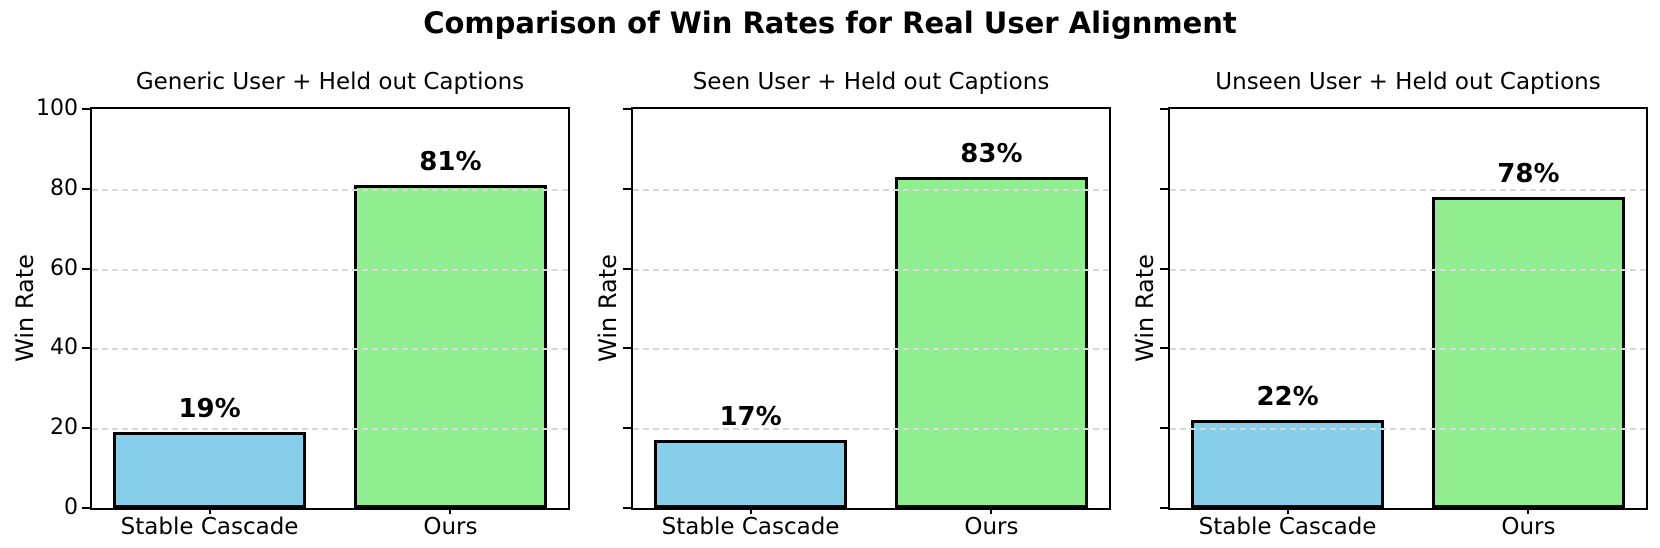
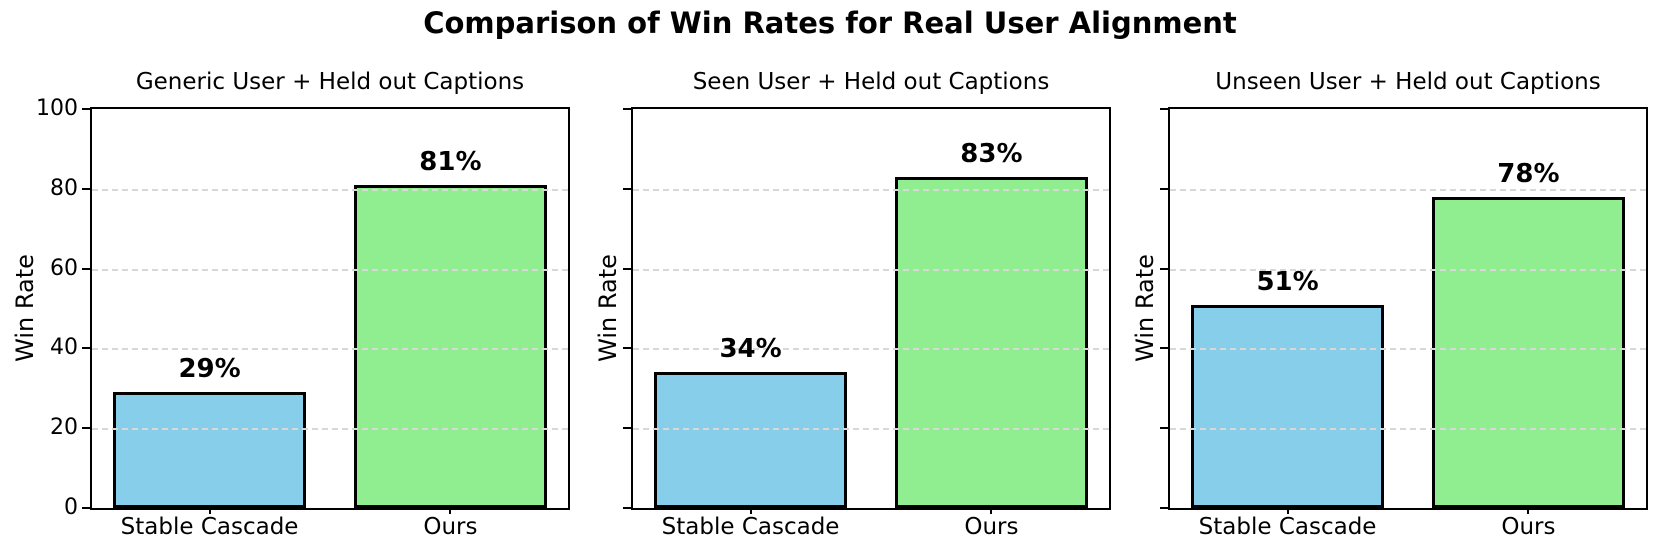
Generic User + Held out Captions/Stable Cascade: 19% -> 29%
Seen User + Held out Captions/Stable Cascade: 17% -> 34%
Unseen User + Held out Captions/Stable Cascade: 22% -> 51%
